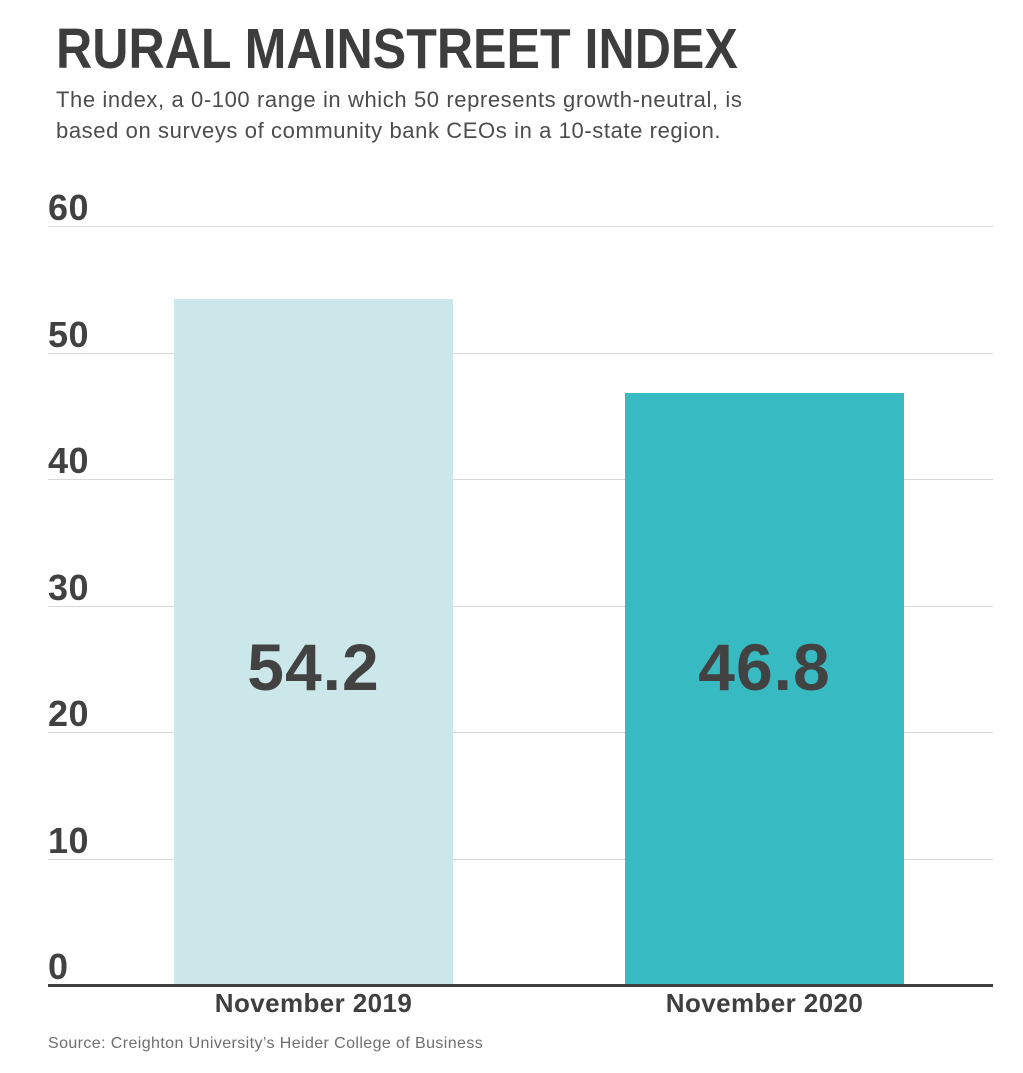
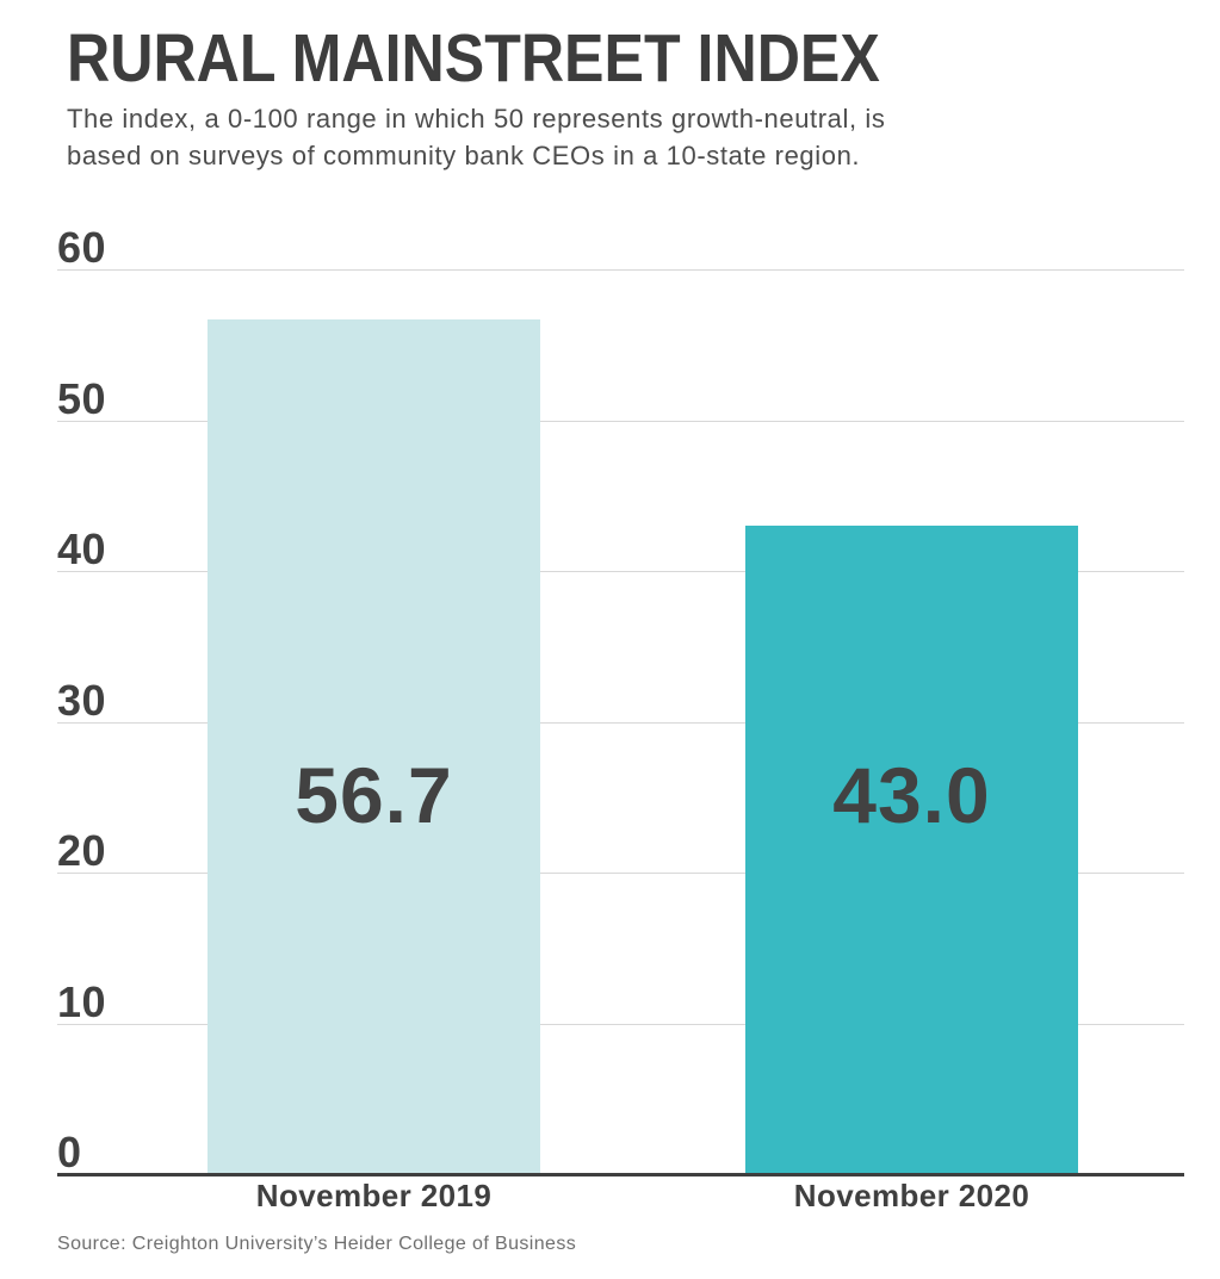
November 2019: 54.2 -> 56.7
November 2020: 46.8 -> 43.0
